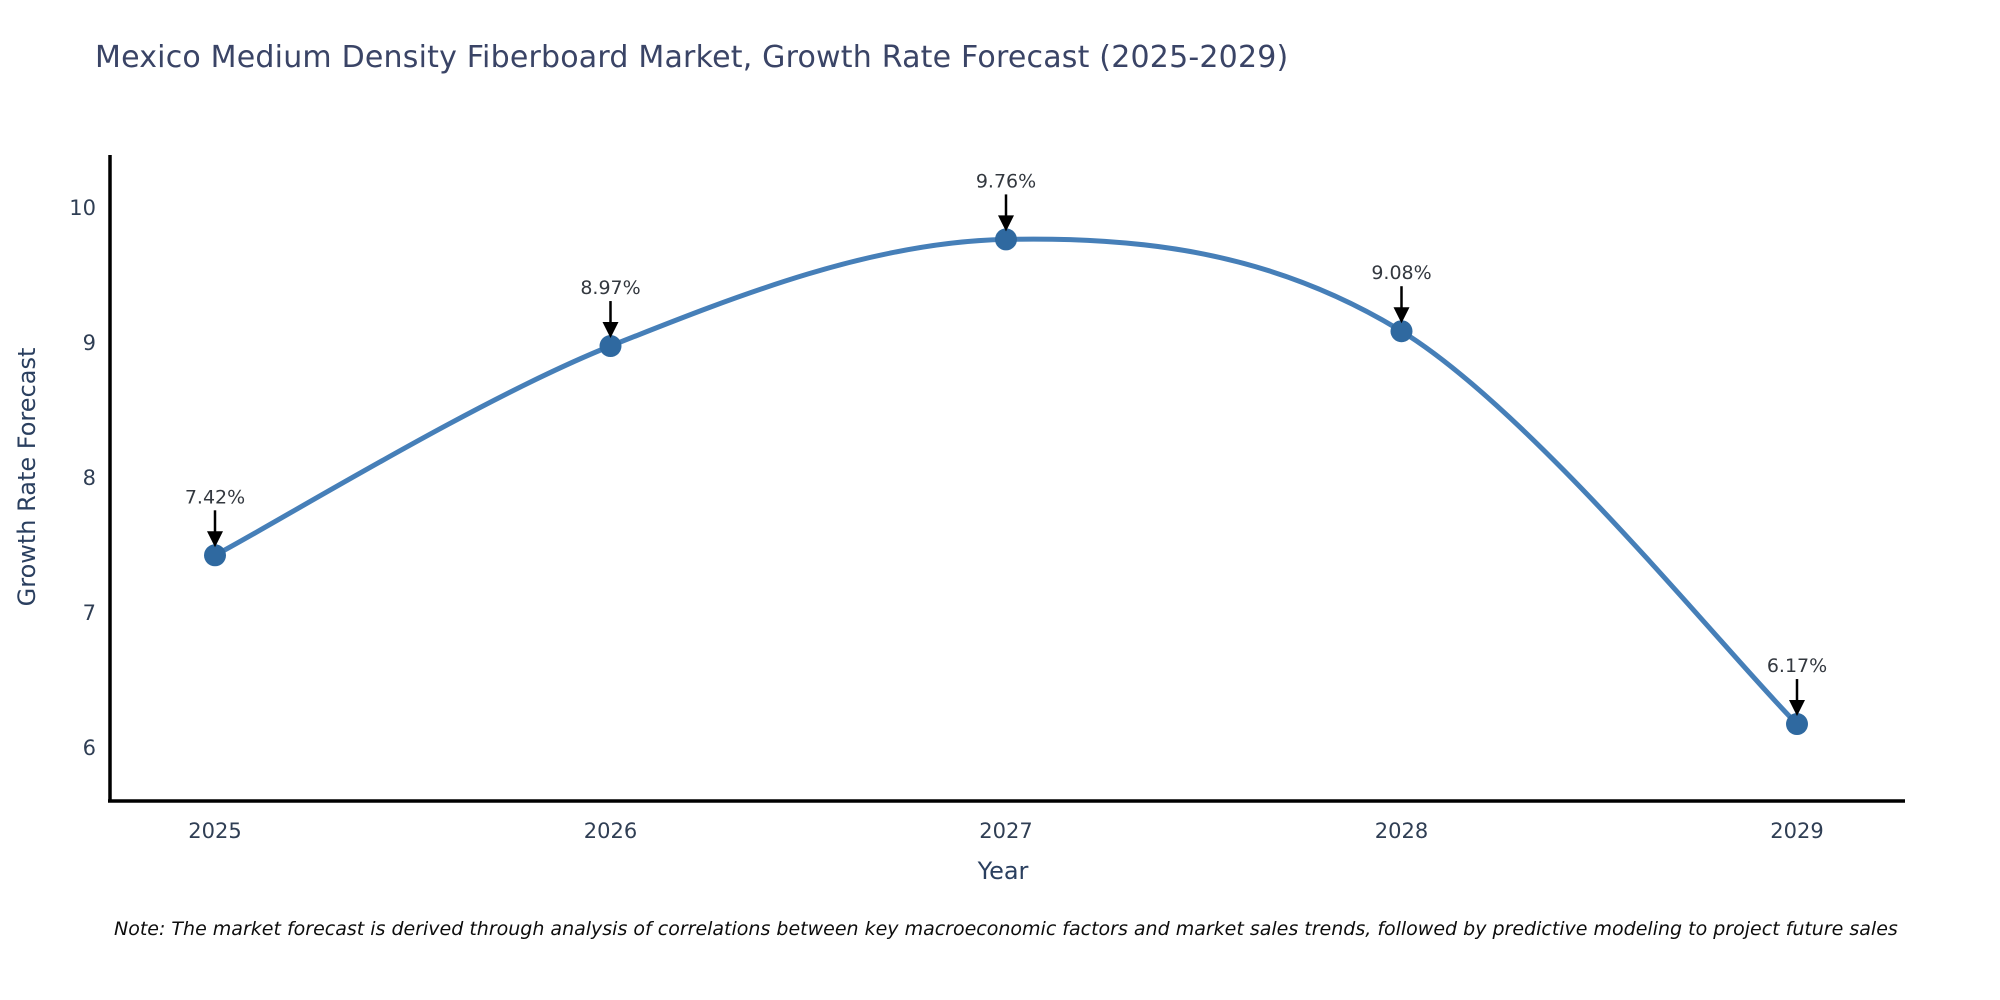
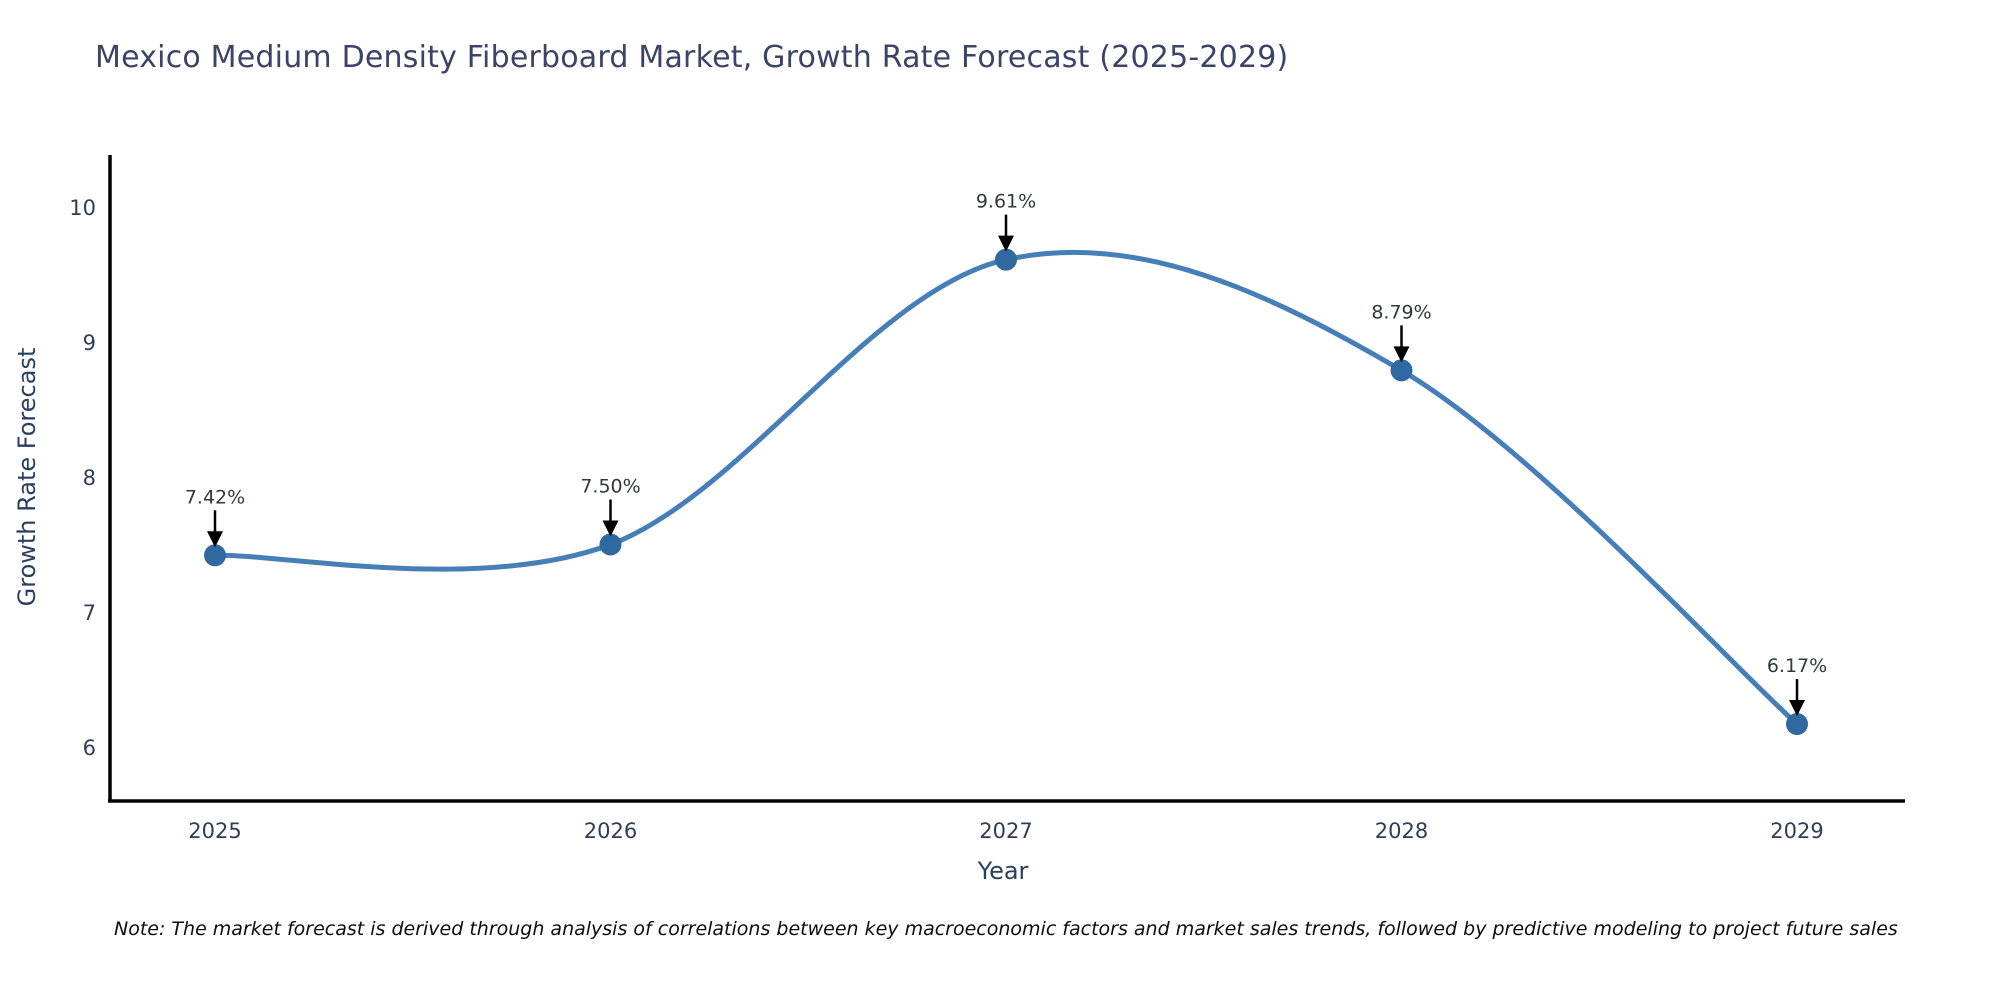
2026: 8.97% -> 7.50%
2027: 9.76% -> 9.61%
2028: 9.08% -> 8.79%
